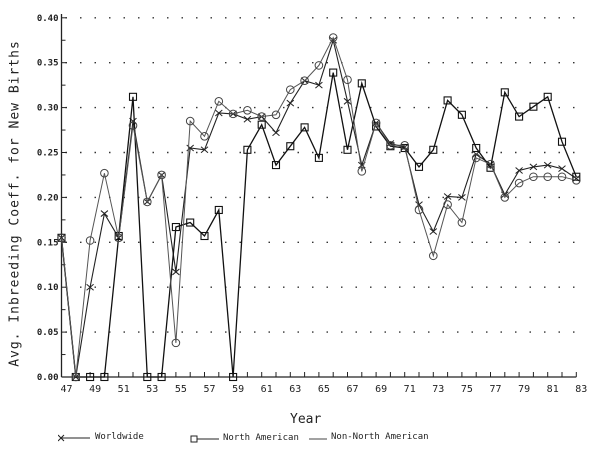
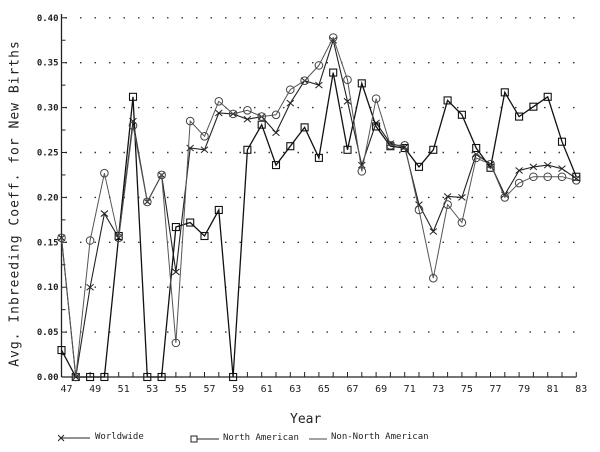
North American/47: 0.15 -> 0.03
Non-North American/69: 0.28 -> 0.31
Non-North American/73: 0.14 -> 0.11
